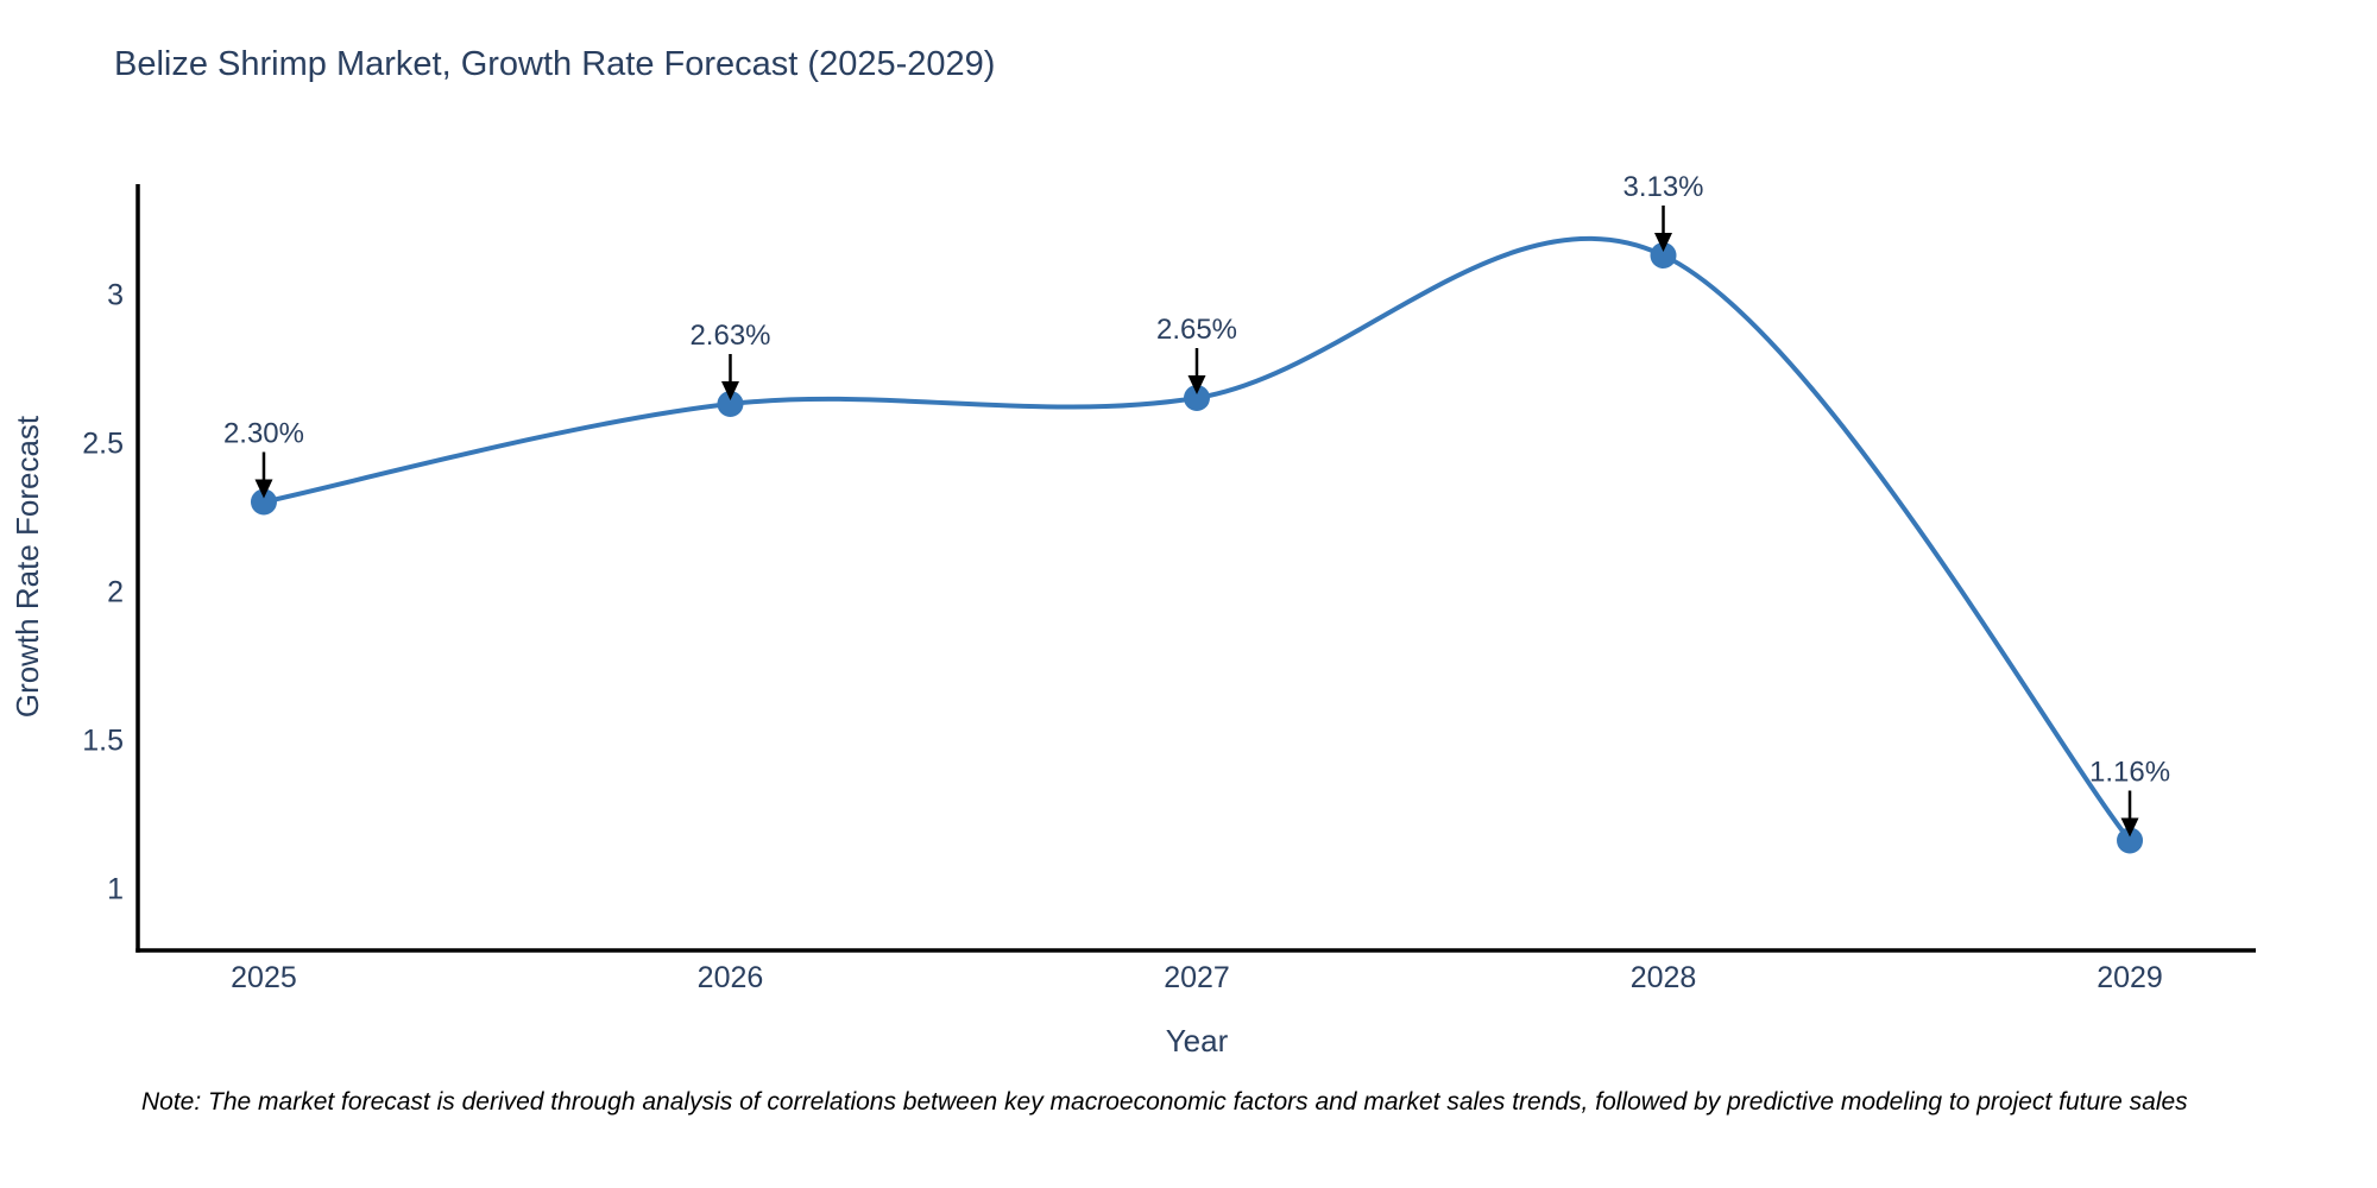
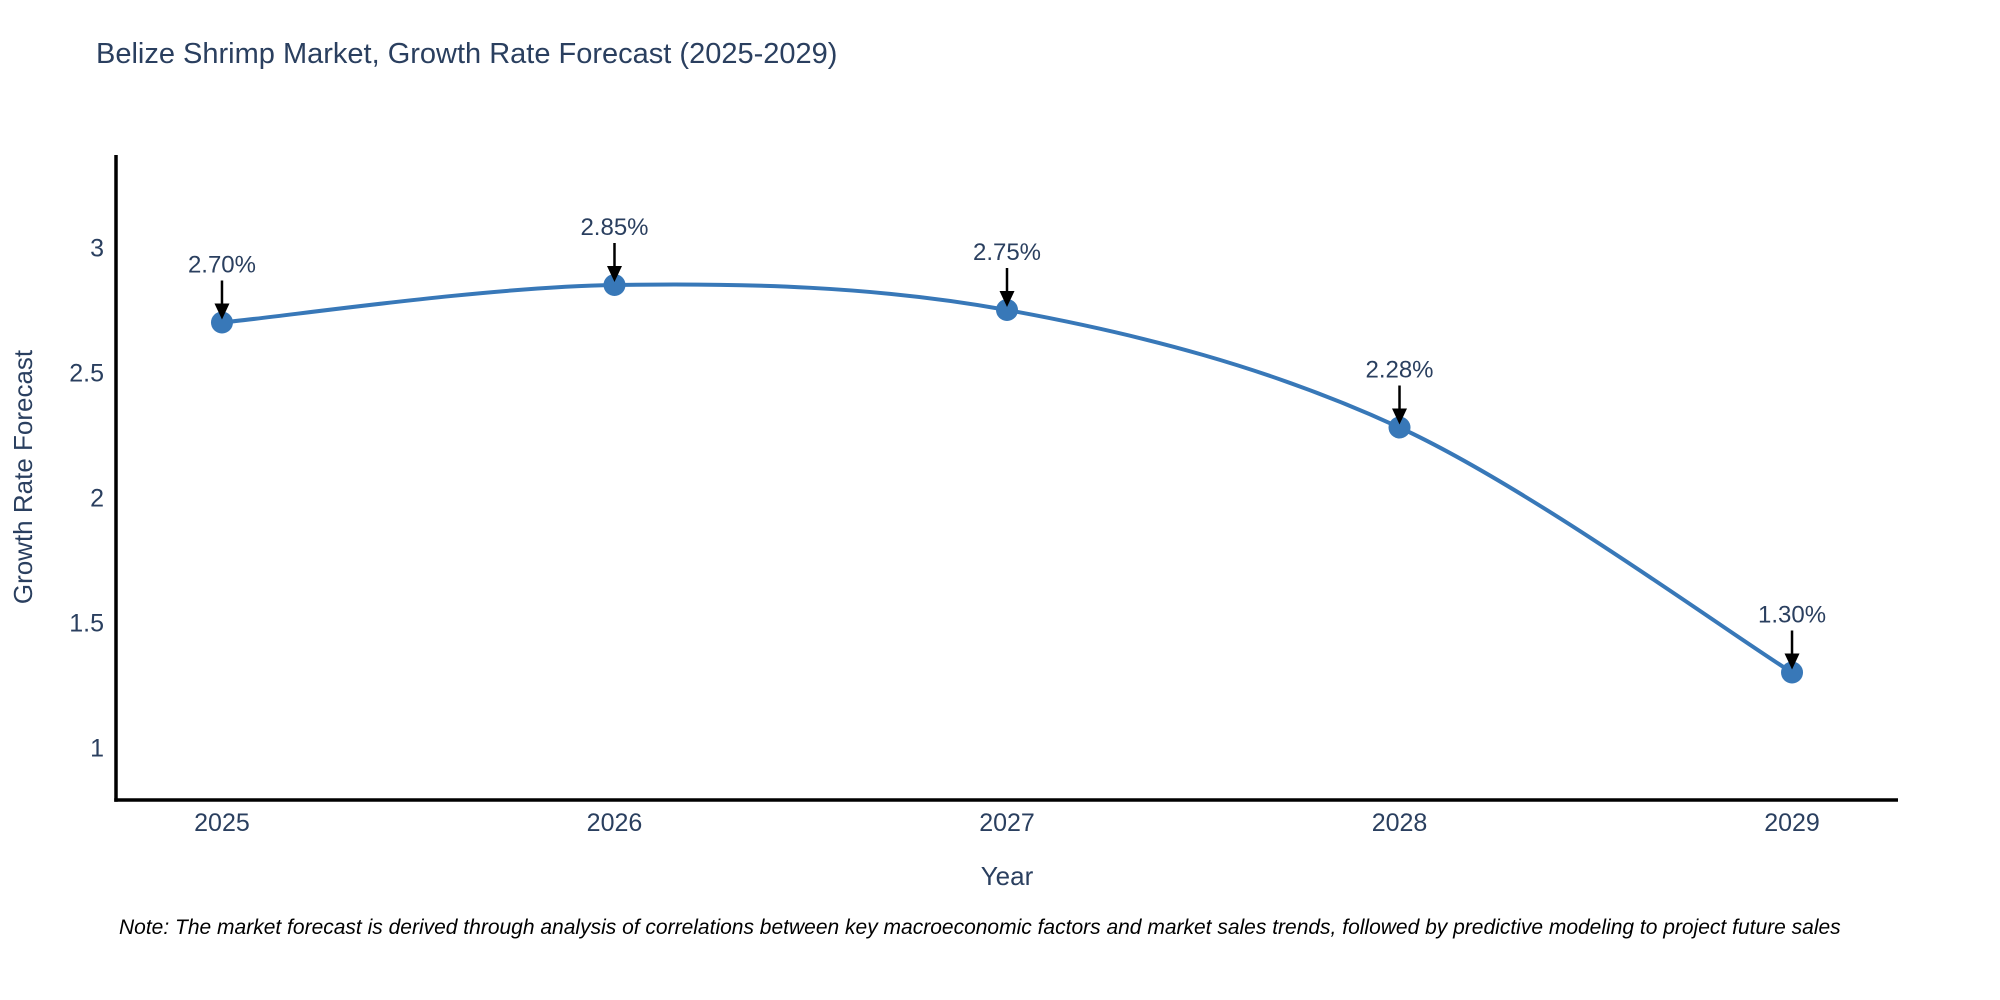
2025: 2.30% -> 2.70%
2026: 2.63% -> 2.85%
2027: 2.65% -> 2.75%
2028: 3.13% -> 2.28%
2029: 1.16% -> 1.30%
